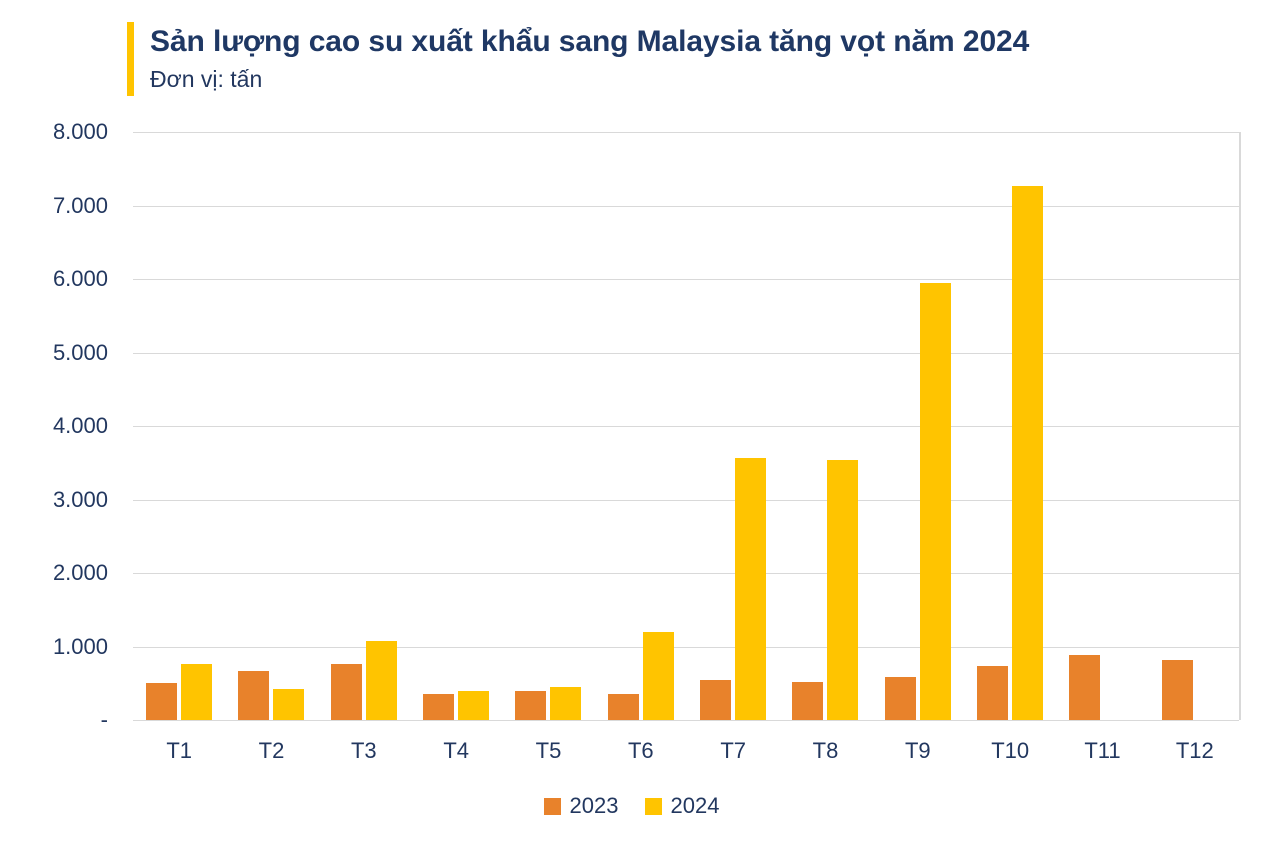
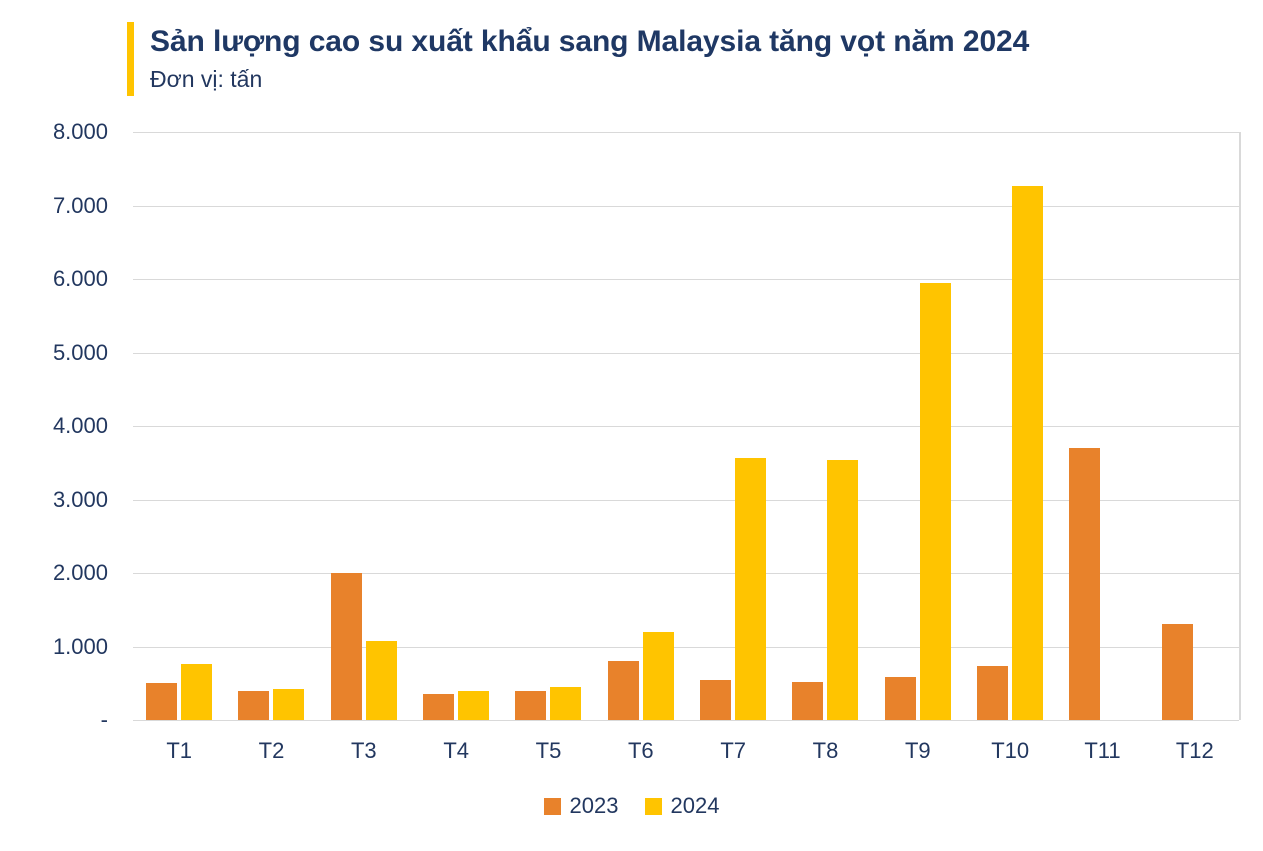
2023/T2: 700 -> 400
2023/T3: 800 -> 2000
2023/T6: 400 -> 800
2023/T11: 900 -> 3700
2023/T12: 800 -> 1300
